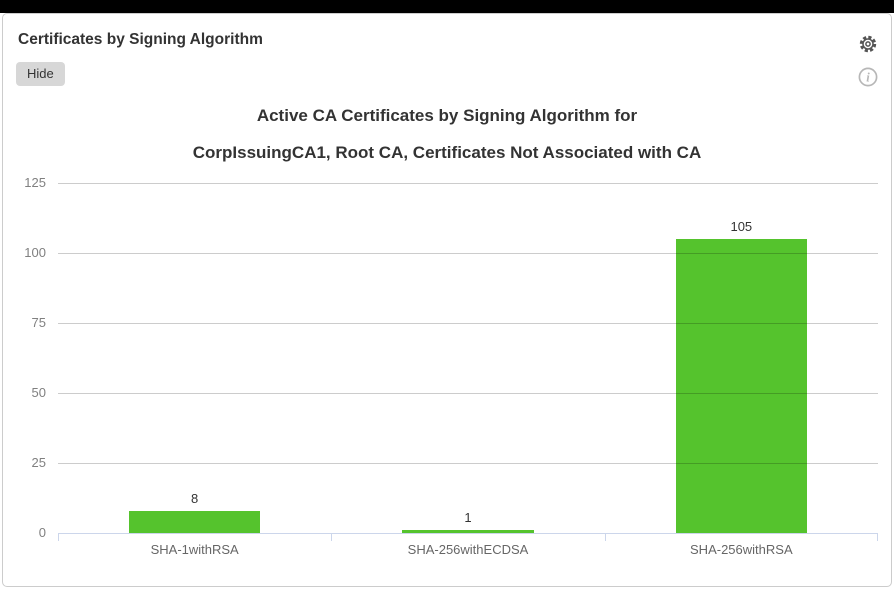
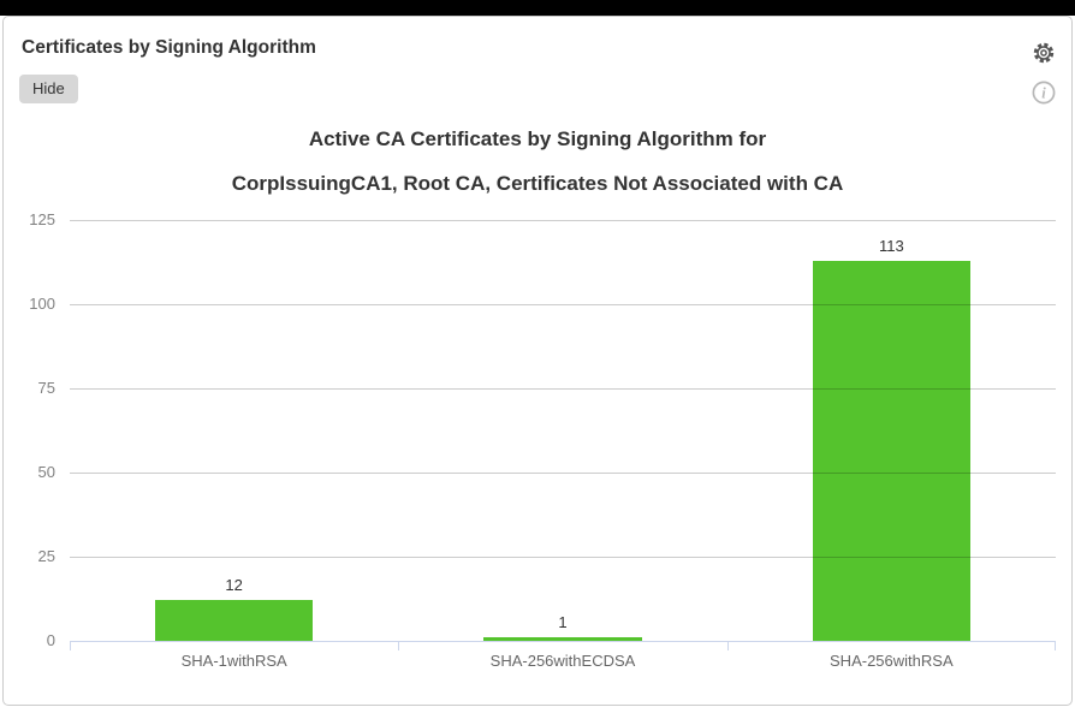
SHA-1withRSA: 8 -> 12
SHA-256withRSA: 105 -> 113
